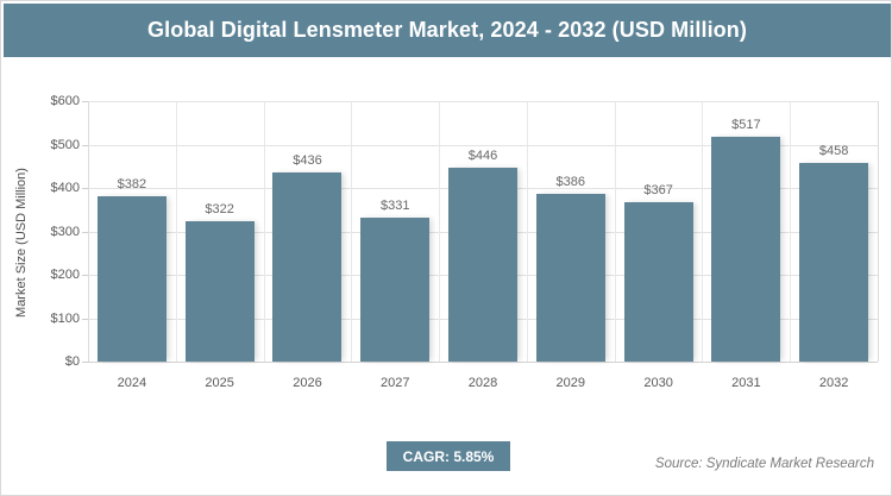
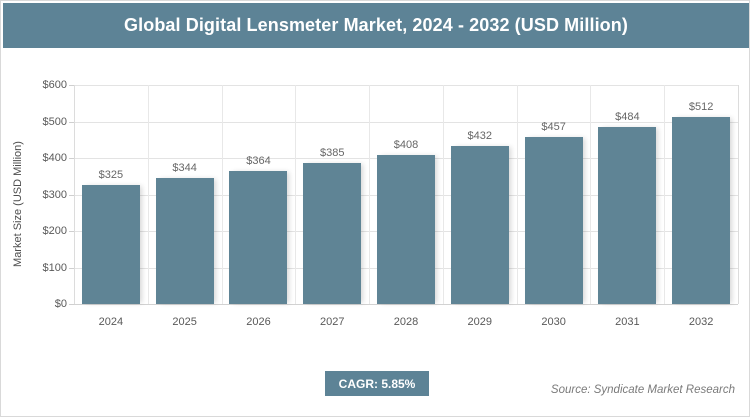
2024: $382 -> $325
2025: $322 -> $344
2026: $436 -> $364
2027: $331 -> $385
2028: $446 -> $408
2029: $386 -> $432
2030: $367 -> $457
2031: $517 -> $484
2032: $458 -> $512
